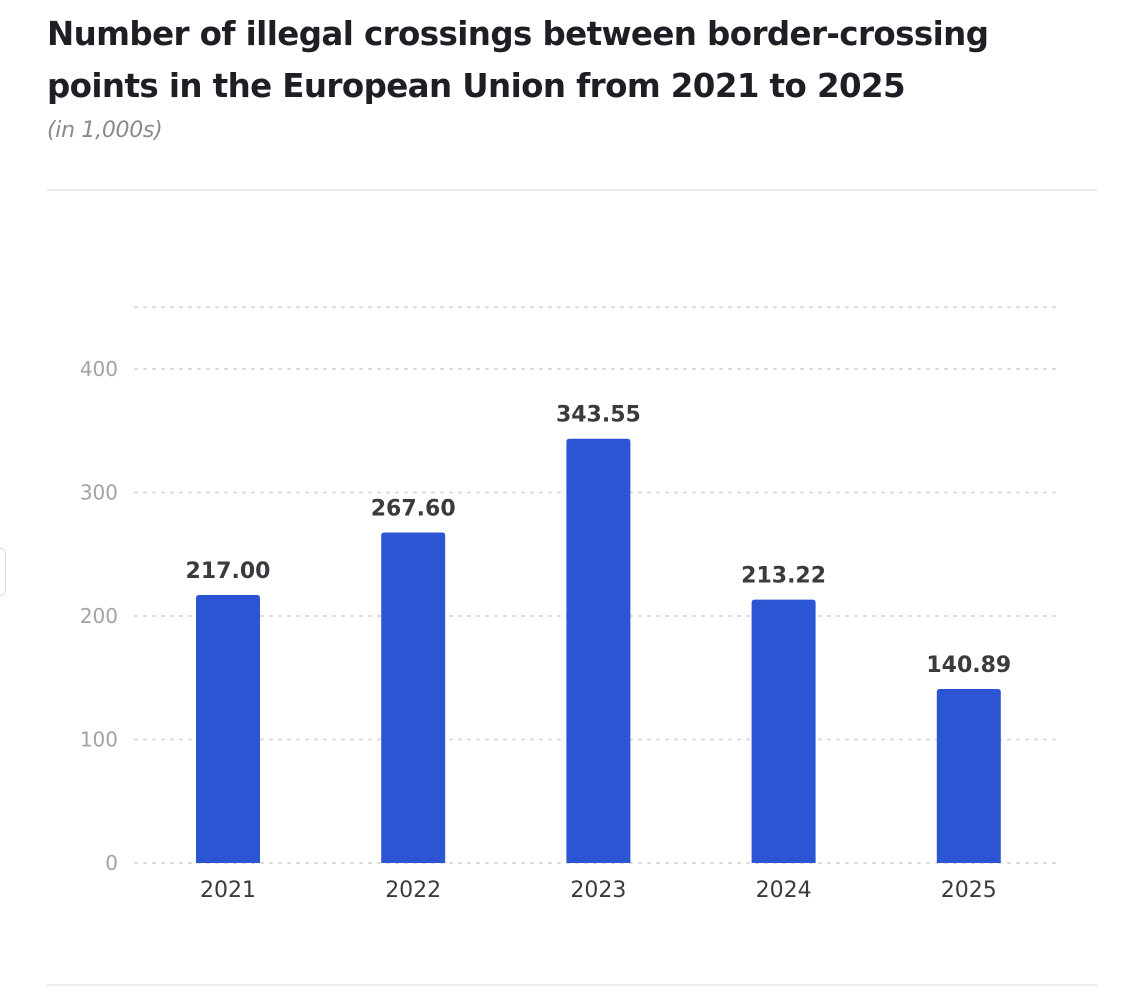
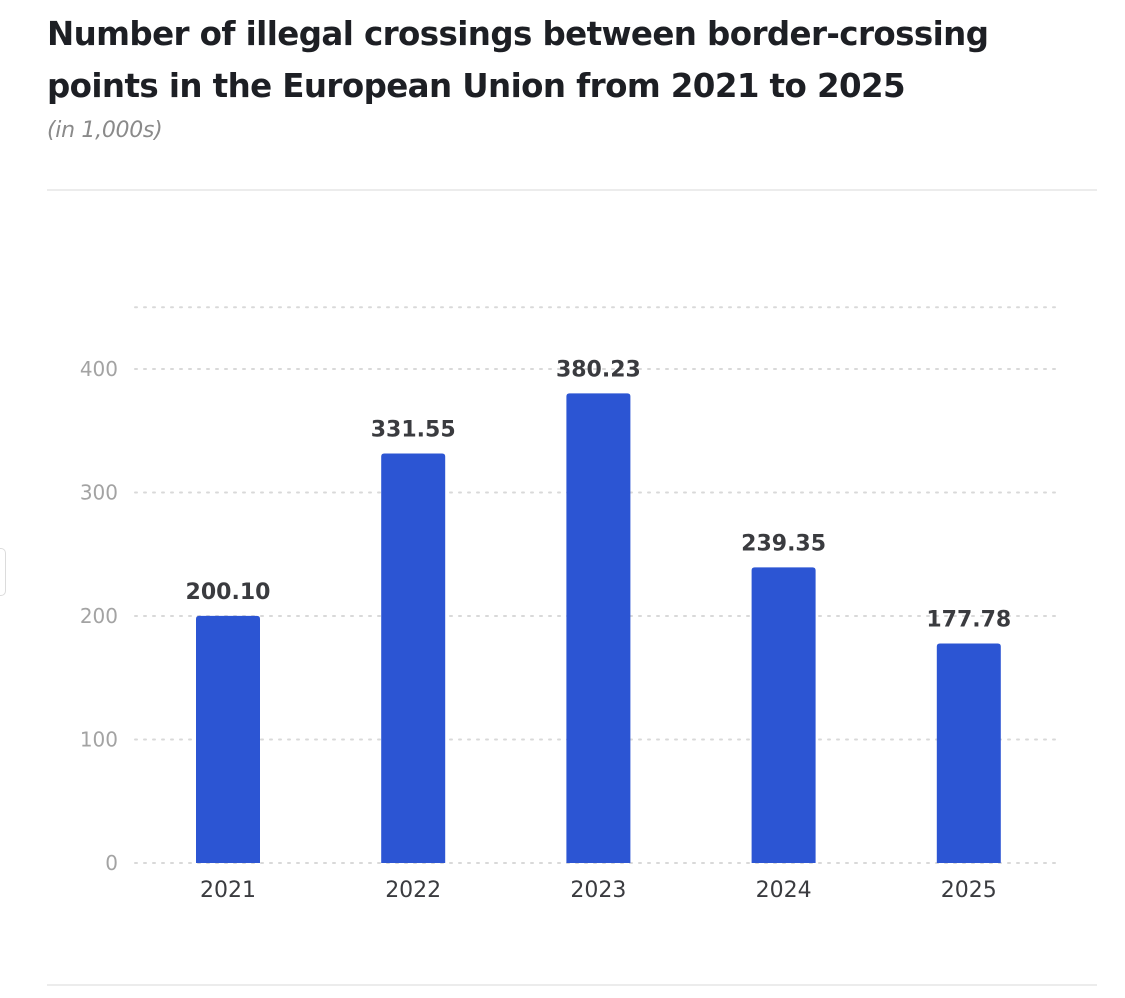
2021: 217.00 -> 200.10
2022: 267.60 -> 331.55
2023: 343.55 -> 380.23
2024: 213.22 -> 239.35
2025: 140.89 -> 177.78
